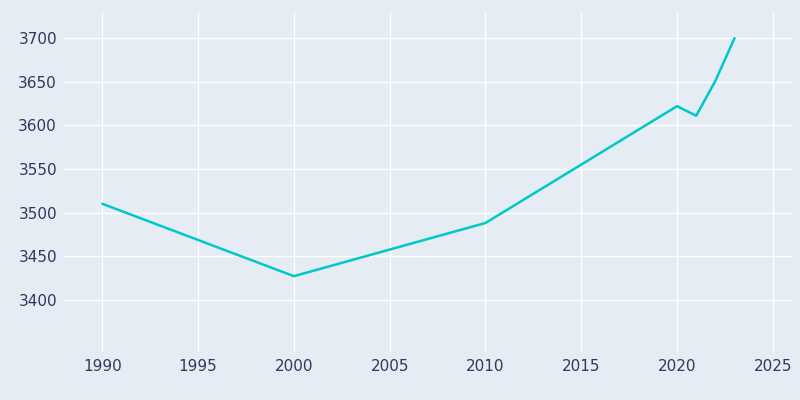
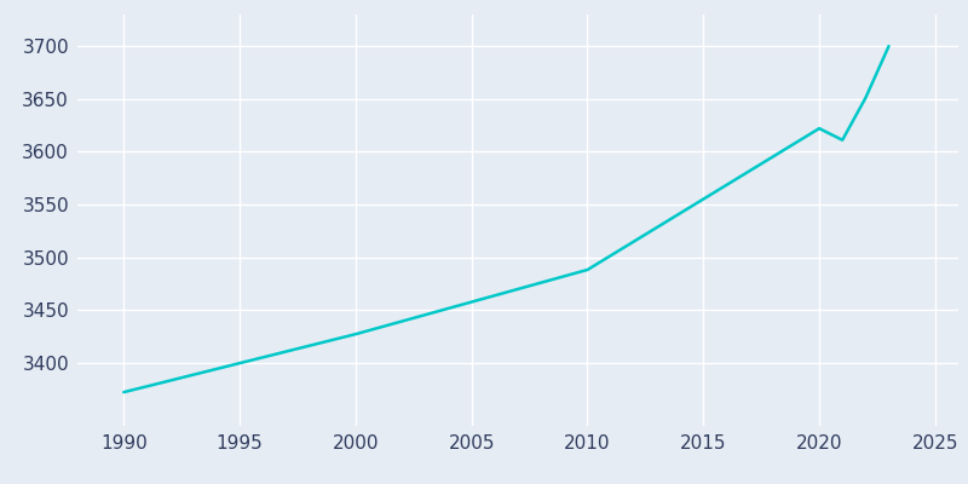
1990: 3510 -> 3372
